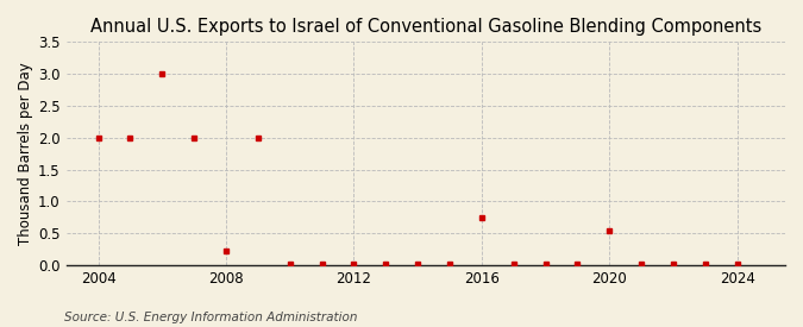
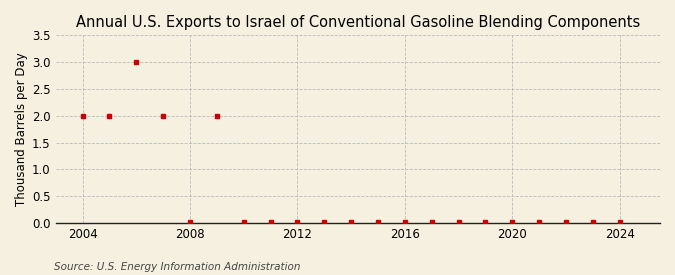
2008: 0.22 -> 0.02
2016: 0.74 -> 0.02
2020: 0.54 -> 0.02
